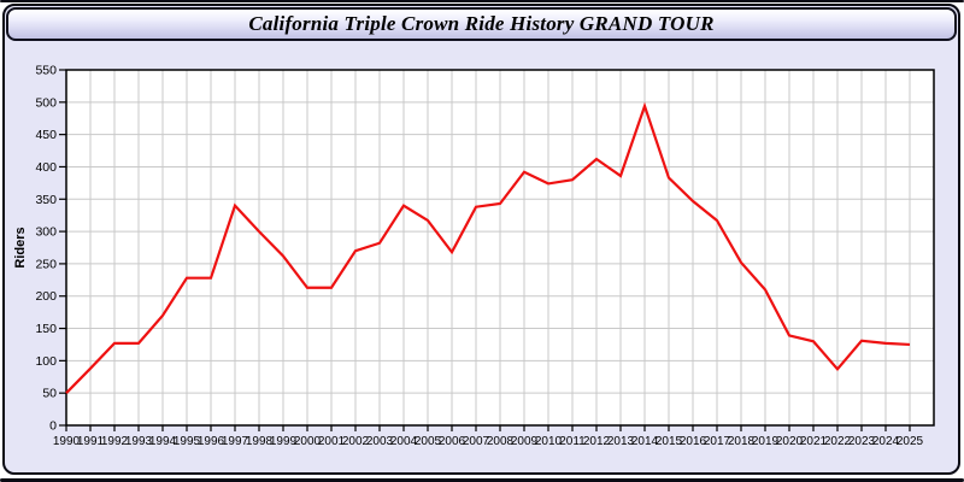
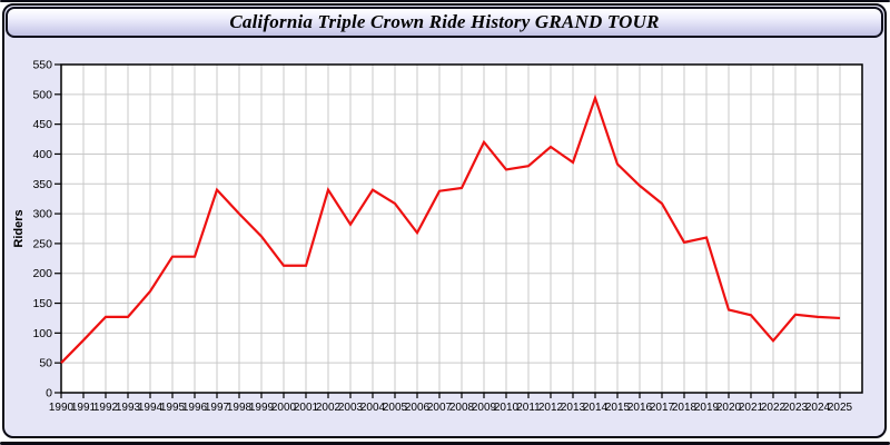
2002: 270 -> 340
2009: 390 -> 420
2019: 210 -> 260
